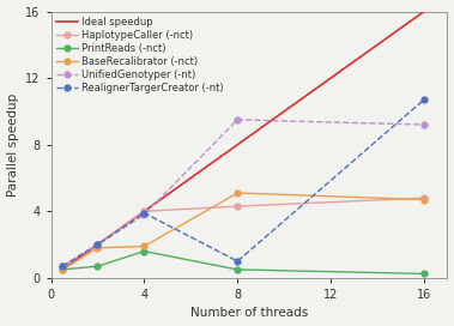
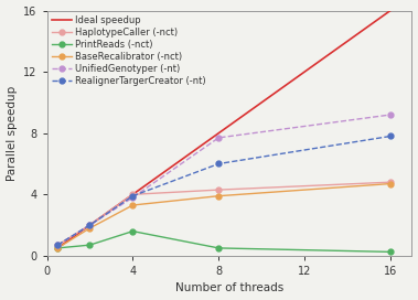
BaseRecalibrator (-nct)/4: 1.9 -> 3.3
BaseRecalibrator (-nct)/8: 5.1 -> 3.9
UnifiedGenotyper (-nt)/8: 9.5 -> 7.7
RealignerTargerCreator (-nt)/8: 1.0 -> 6.0
RealignerTargerCreator (-nt)/16: 10.7 -> 7.8
